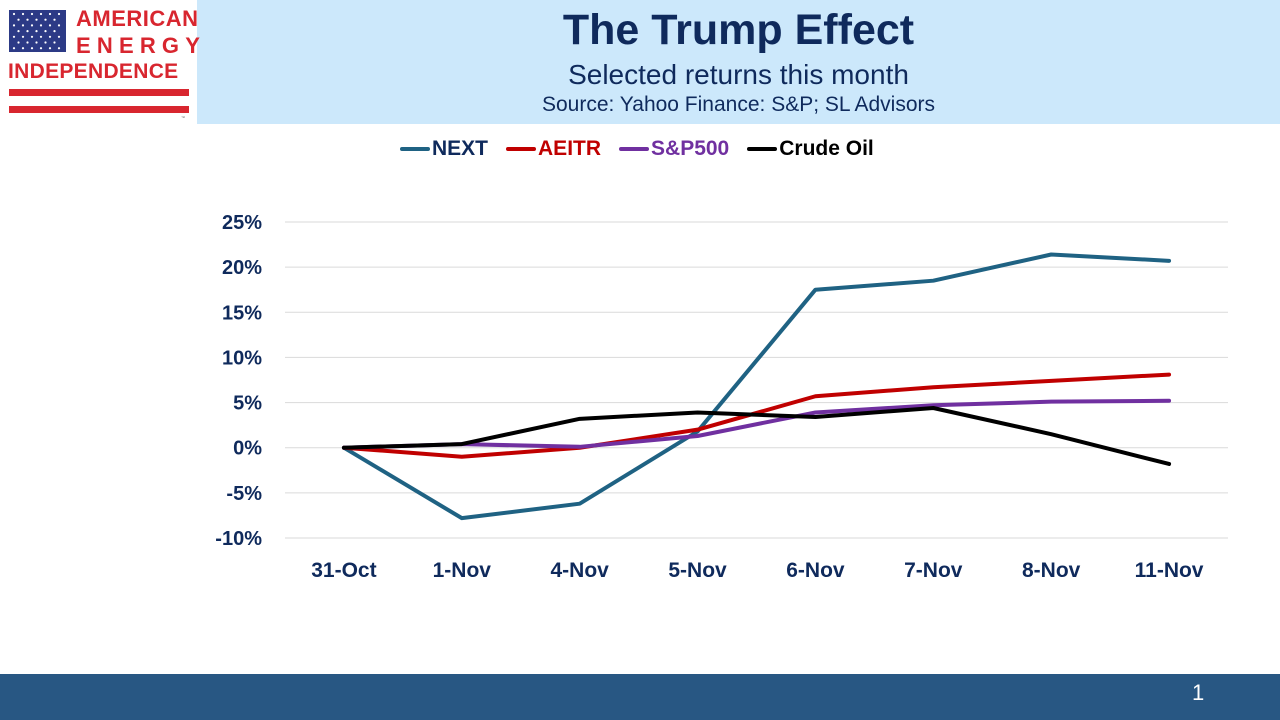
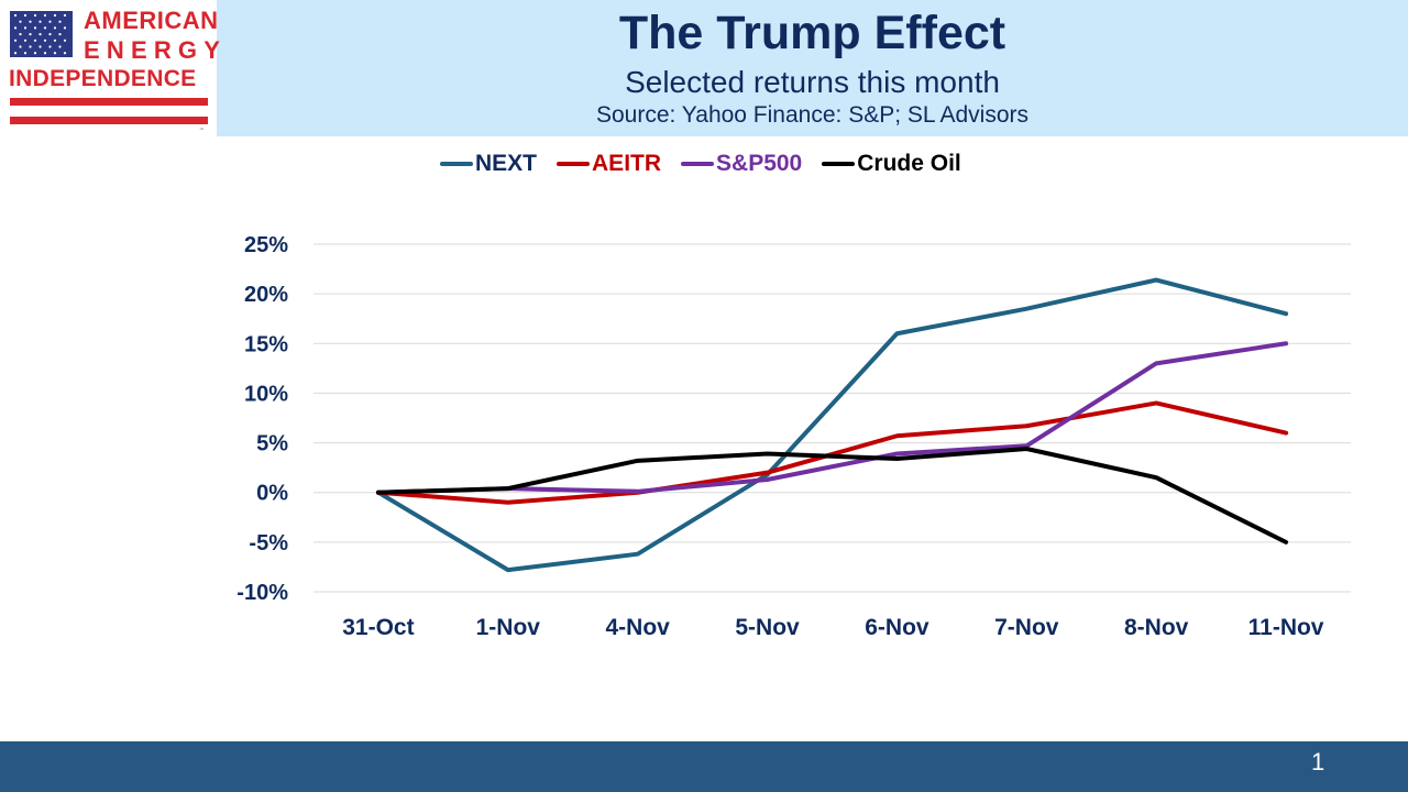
NEXT/6-Nov: 18% -> 16%
AEITR/8-Nov: 7% -> 9%
S&P500/8-Nov: 5% -> 13%
NEXT/11-Nov: 21% -> 18%
AEITR/11-Nov: 8% -> 6%
S&P500/11-Nov: 5% -> 15%
Crude Oil/11-Nov: -2% -> -5%
